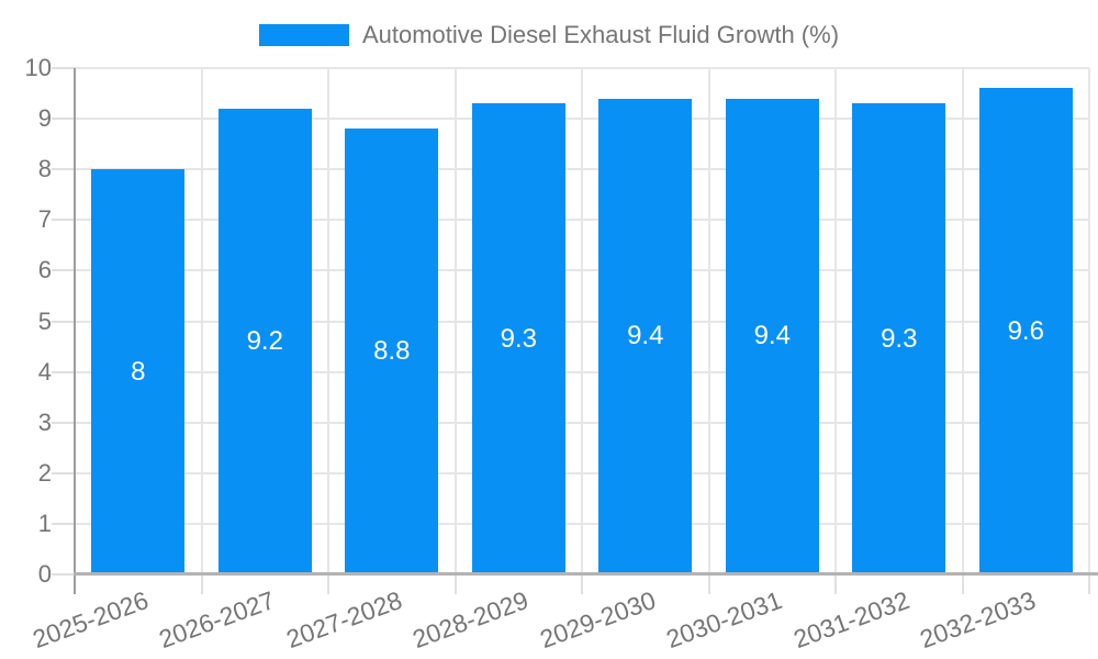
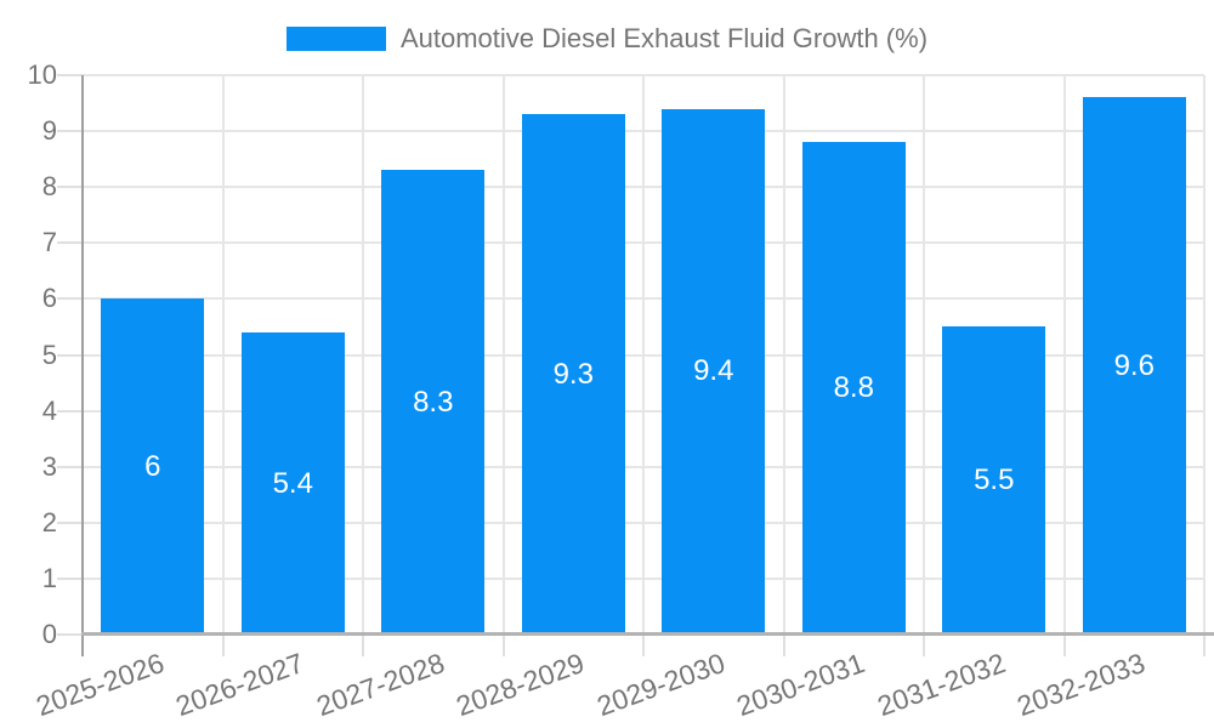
2025-2026: 8 -> 6
2026-2027: 9.2 -> 5.4
2027-2028: 8.8 -> 8.3
2030-2031: 9.4 -> 8.8
2031-2032: 9.3 -> 5.5
